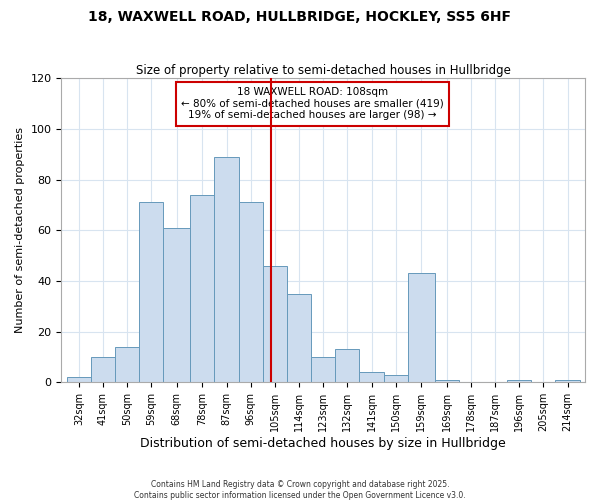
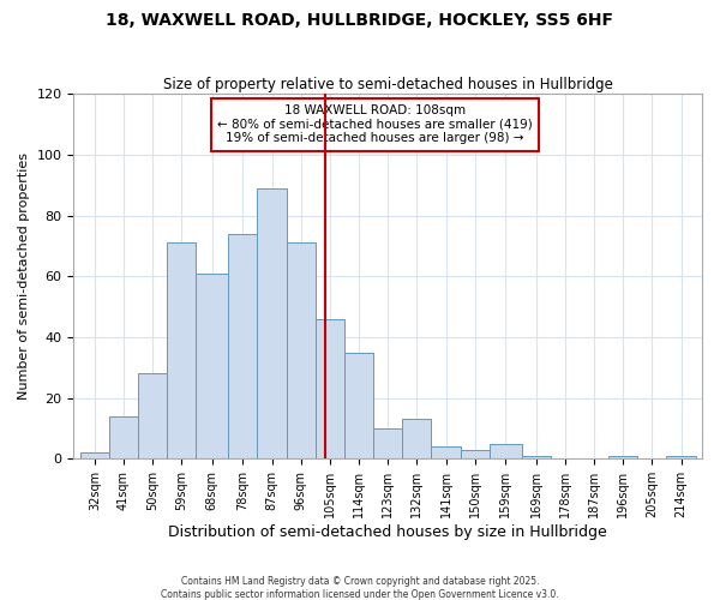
41sqm: 10 -> 14
50sqm: 14 -> 28
159sqm: 43 -> 5
